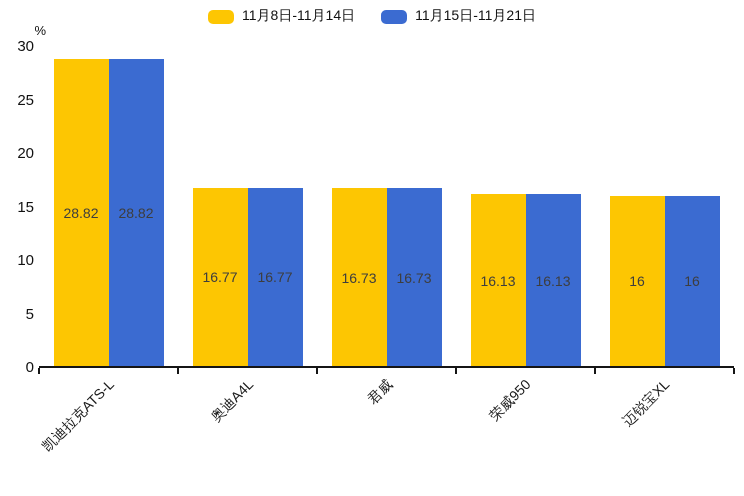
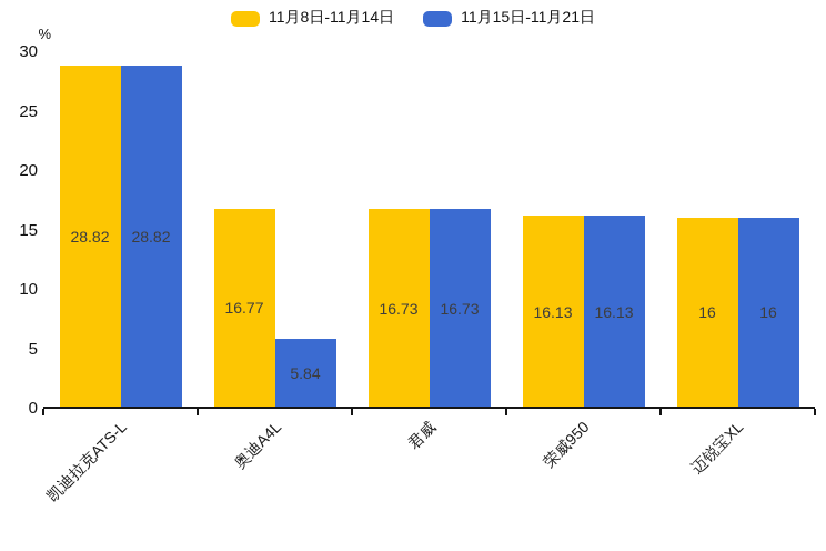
11月15日-11月21日/奥迪A4L: 16.77 -> 5.84
